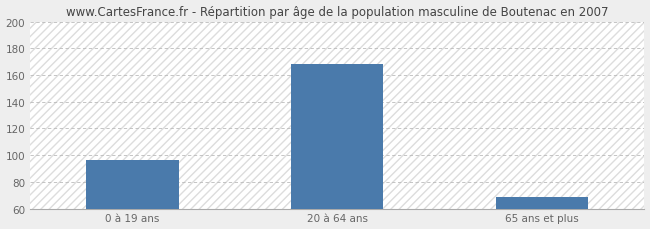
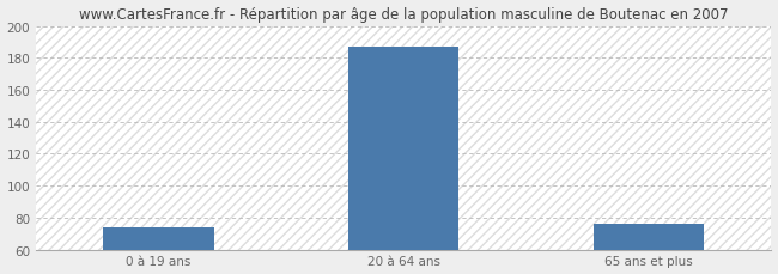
0 à 19 ans: 96 -> 74
20 à 64 ans: 168 -> 187
65 ans et plus: 69 -> 76
